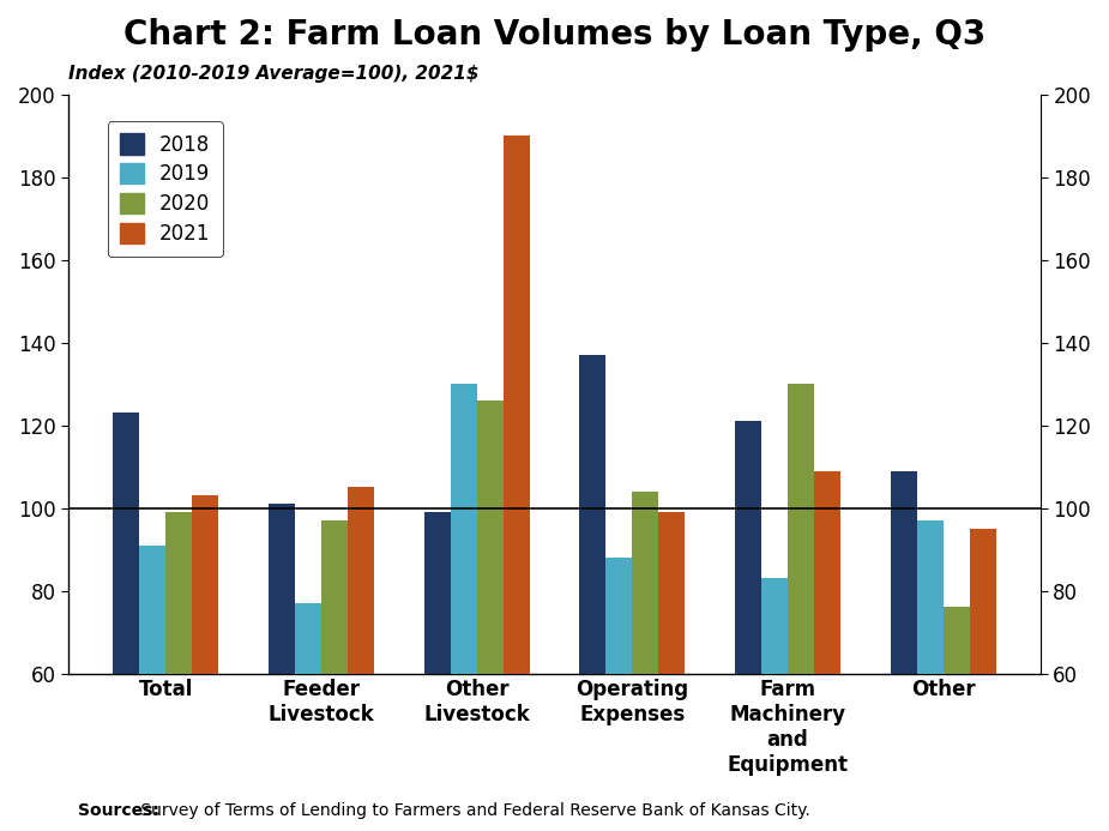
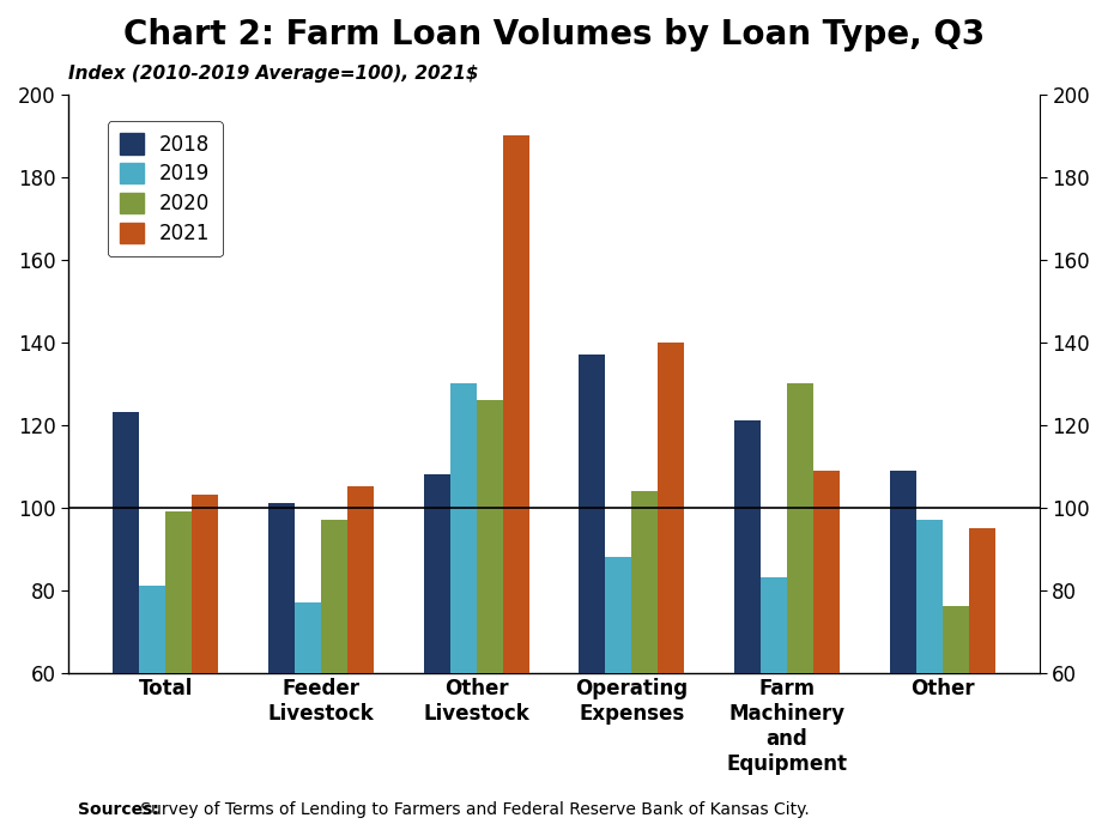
2019/Total: 91 -> 81
2018/Other Livestock: 99 -> 108
2021/Operating Expenses: 99 -> 140
